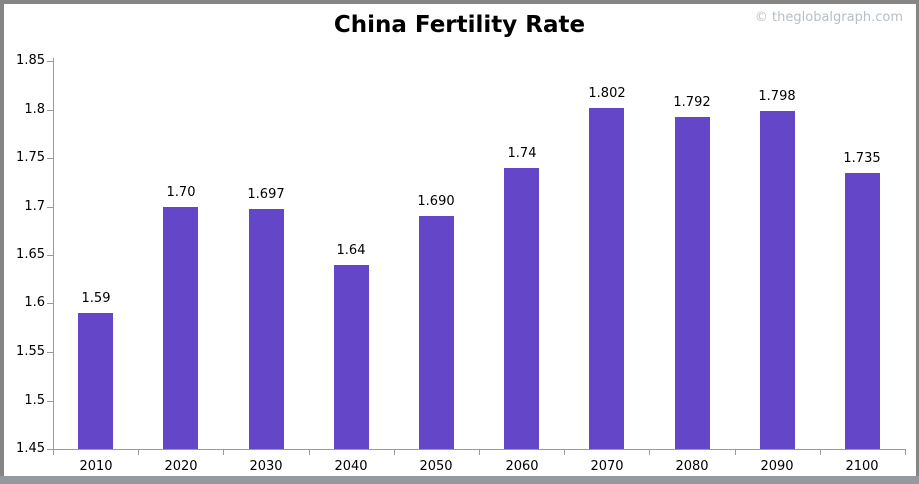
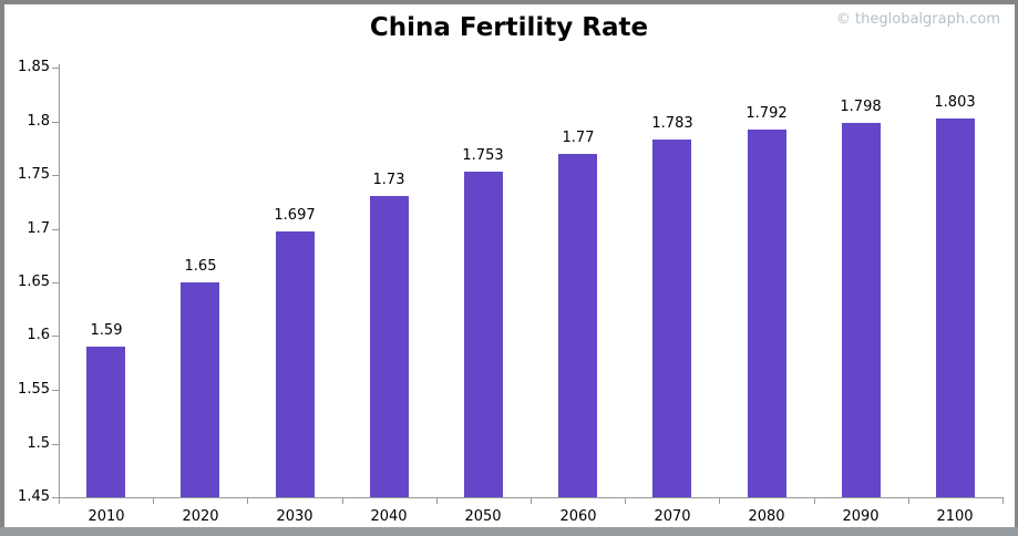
2020: 1.70 -> 1.65
2040: 1.64 -> 1.73
2050: 1.690 -> 1.753
2060: 1.74 -> 1.77
2070: 1.802 -> 1.783
2100: 1.735 -> 1.803
